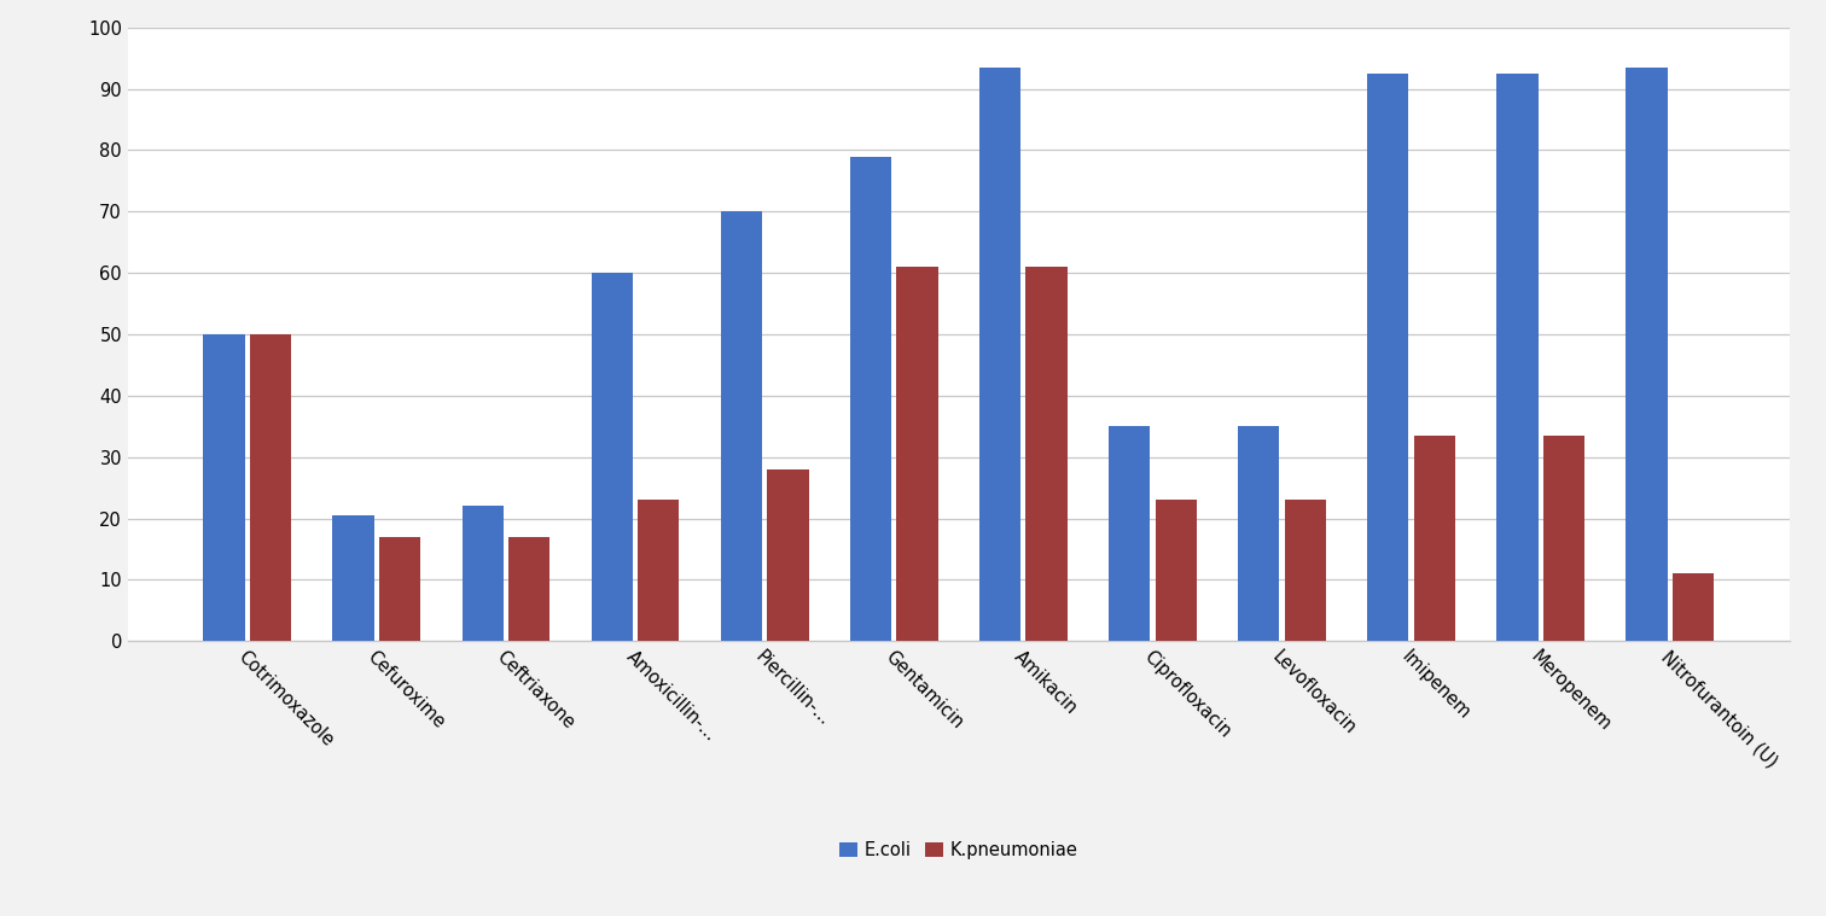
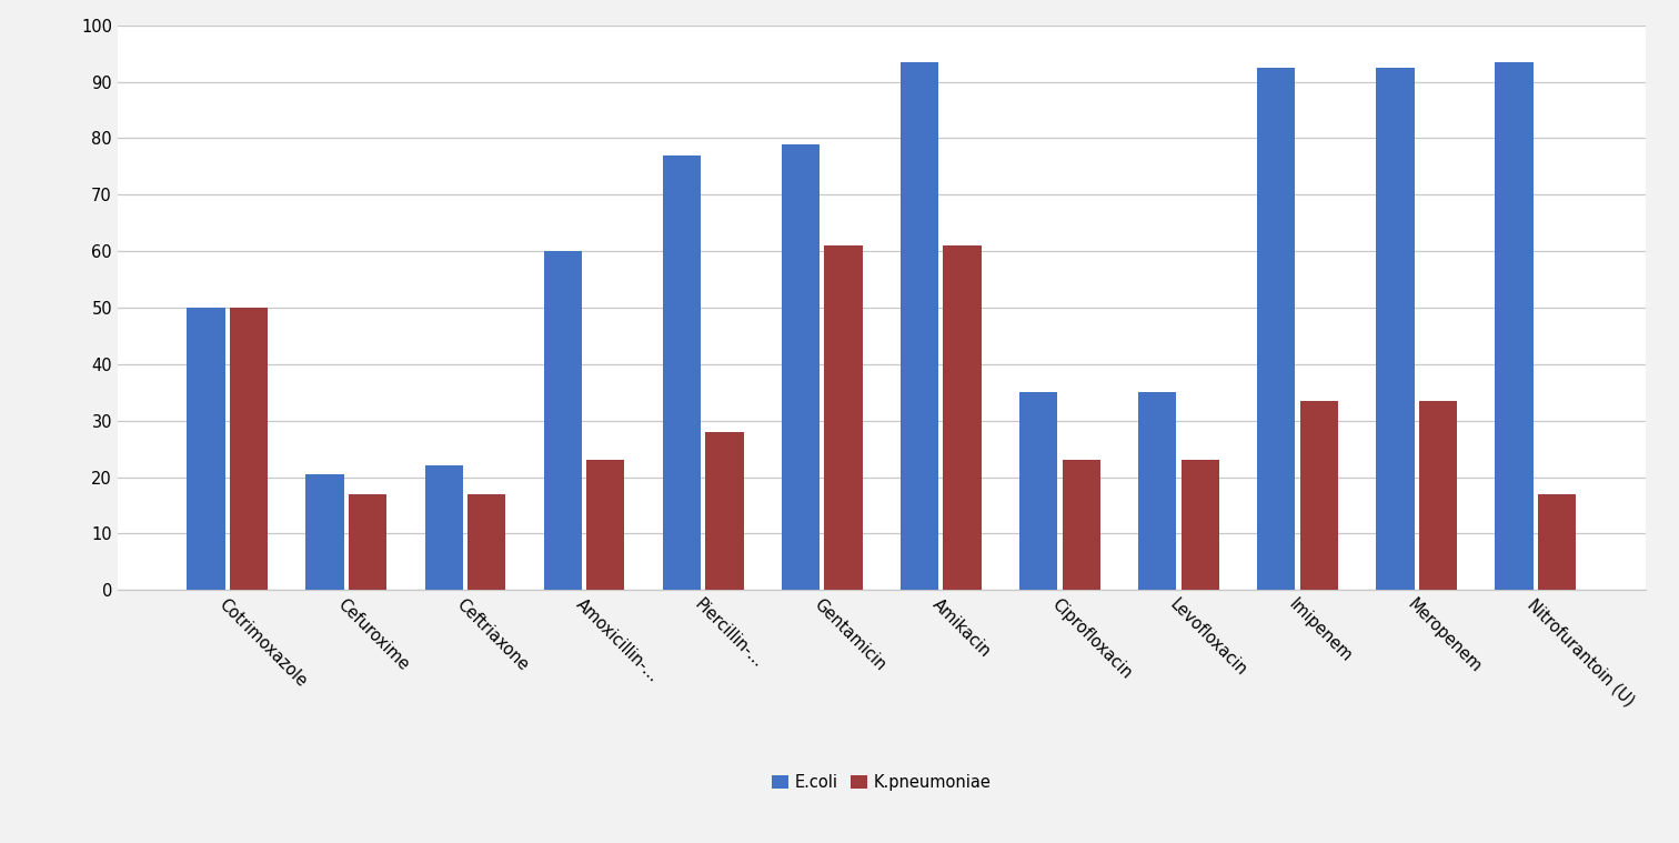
E.coli/Piercillin-...: 70.0 -> 77.0
K.pneumoniae/Nitrofurantoin (U): 11.0 -> 17.0
